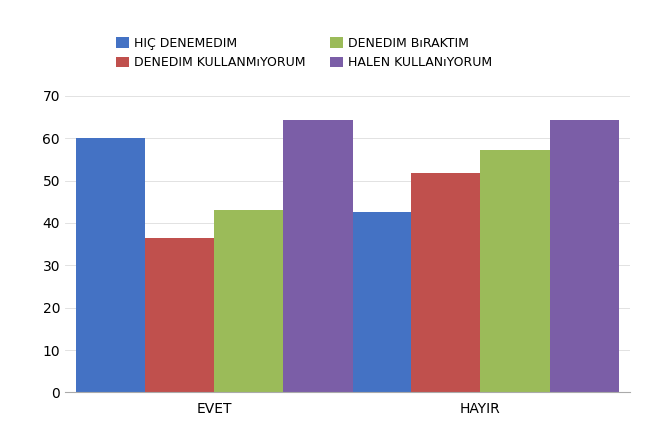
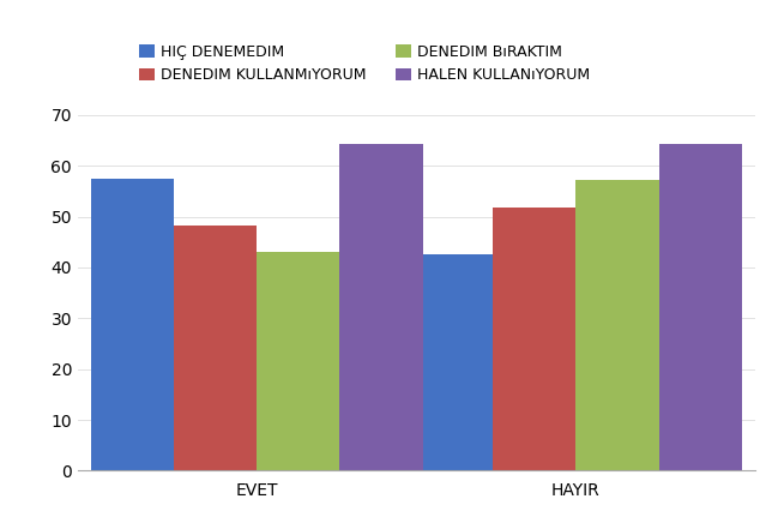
HIÇ DENEMEDIM/EVET: 60.0 -> 57.5
DENEDIM KULLANMıYORUM/EVET: 36.5 -> 48.3
